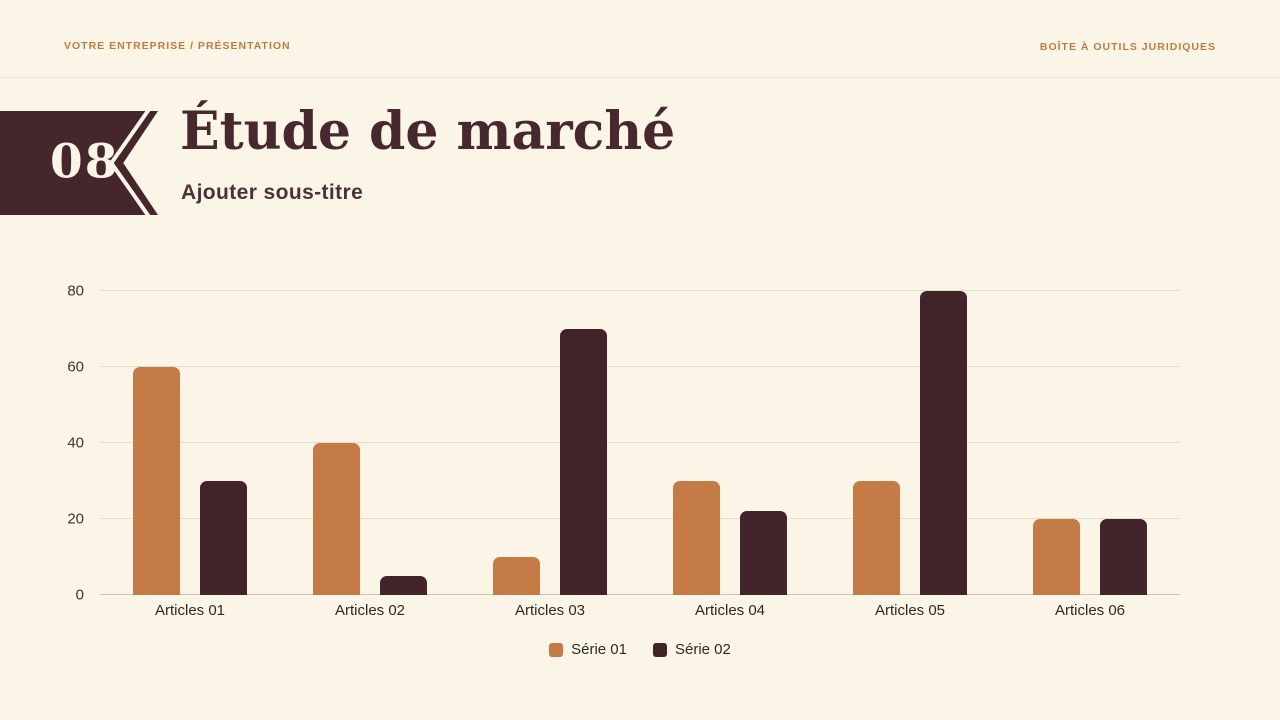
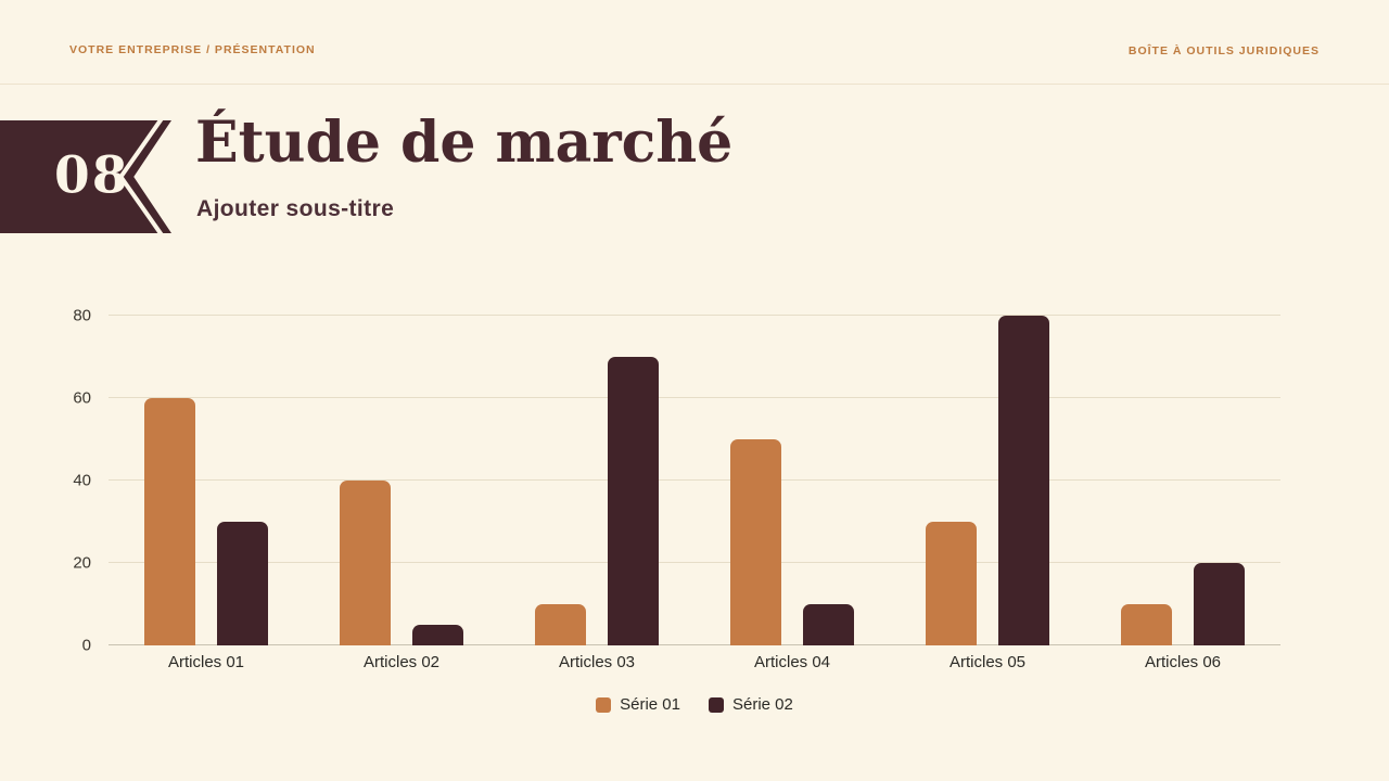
Série 01/Articles 04: 30 -> 50
Série 02/Articles 04: 22 -> 10
Série 01/Articles 06: 20 -> 10
